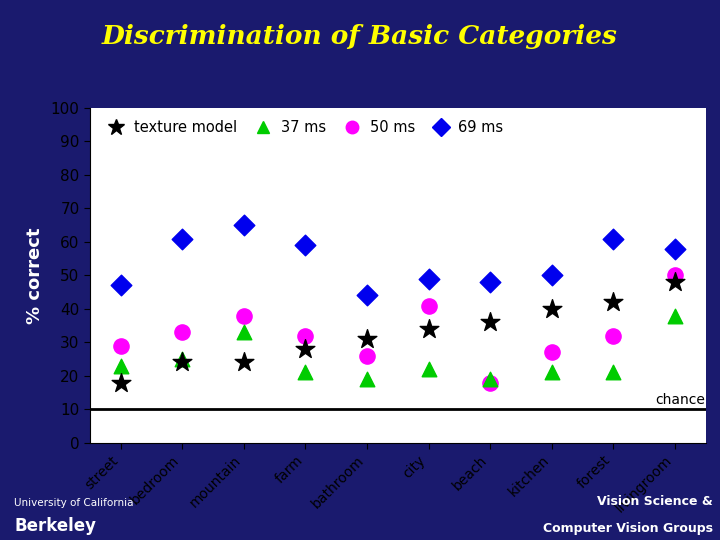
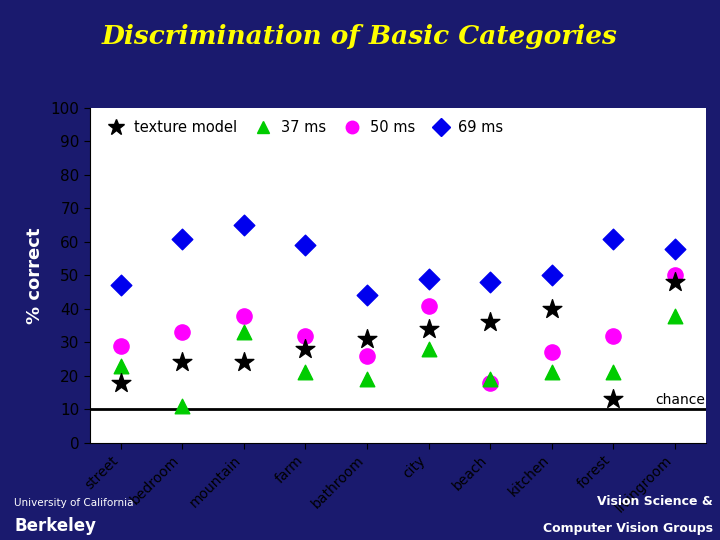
37 ms/bedroom: 25 -> 11
37 ms/city: 22 -> 28
texture model/forest: 42 -> 13
